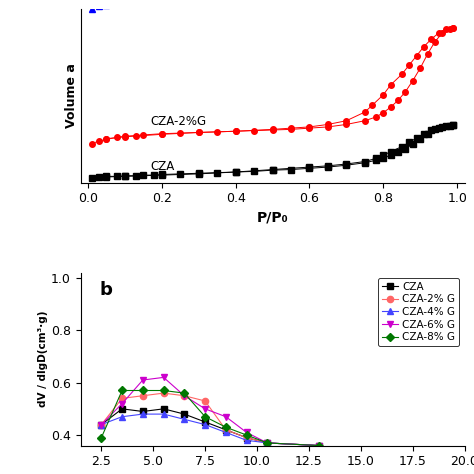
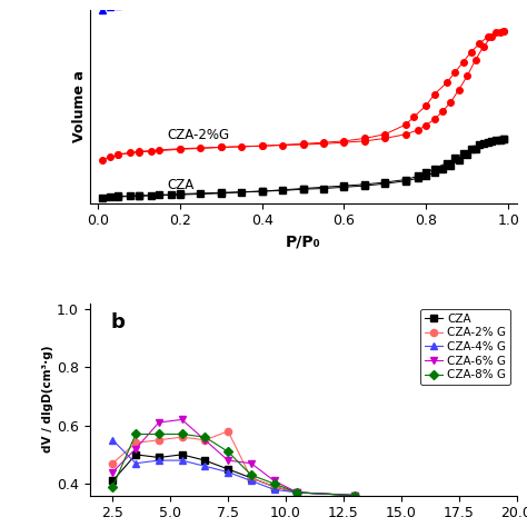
CZA/2.5: 0.44 -> 0.41
CZA-2% G/2.5: 0.44 -> 0.47
CZA-4% G/2.5: 0.44 -> 0.55
CZA-2% G/7.5: 0.53 -> 0.58
CZA-6% G/7.5: 0.50 -> 0.48
CZA-8% G/7.5: 0.47 -> 0.51
